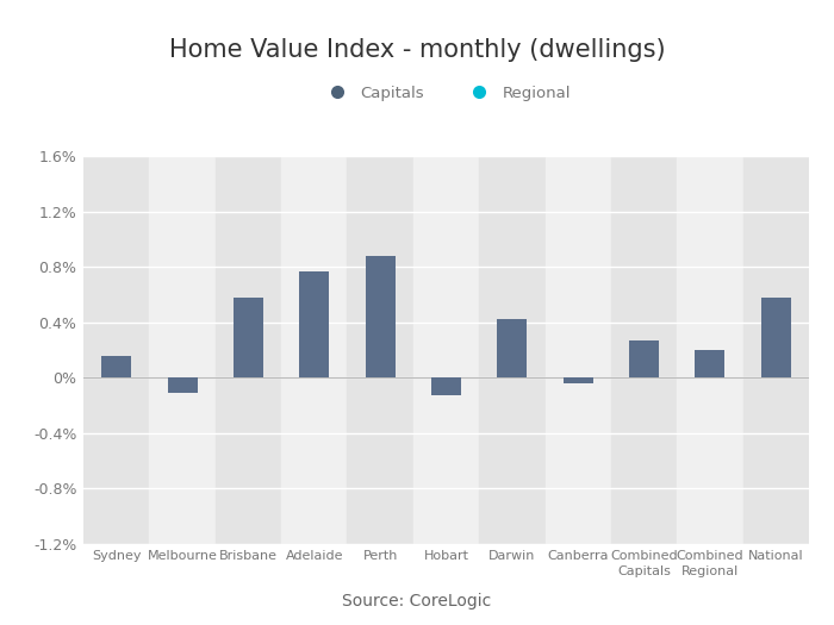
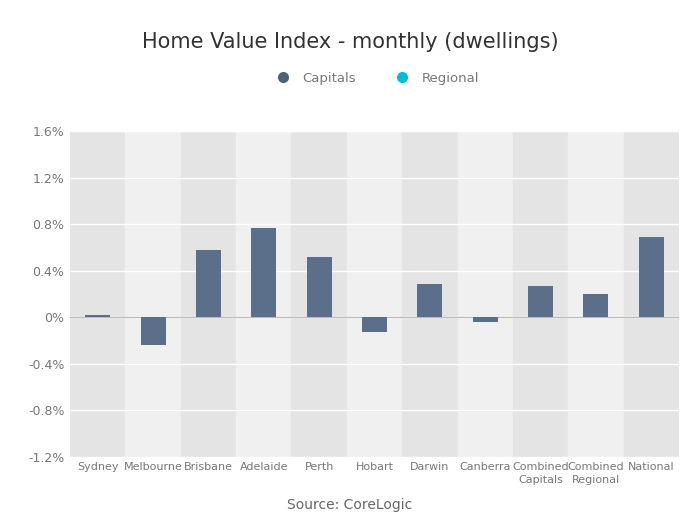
Sydney: 0.15% -> 0.02%
Melbourne: -0.11% -> -0.24%
Perth: 0.88% -> 0.52%
Darwin: 0.42% -> 0.29%
National: 0.58% -> 0.69%
